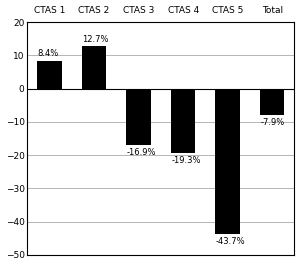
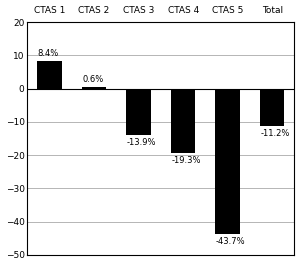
CTAS 2: 12.7% -> 0.6%
CTAS 3: -16.9% -> -13.9%
Total: -7.9% -> -11.2%
